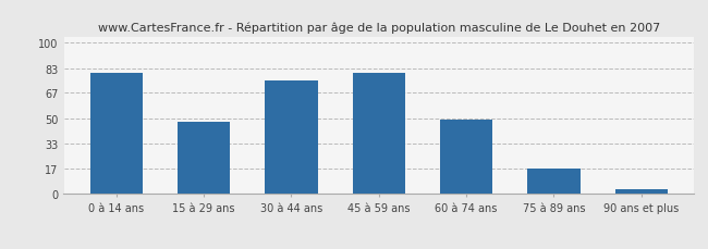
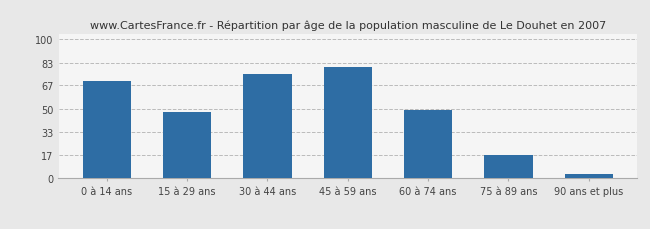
0 à 14 ans: 80 -> 70
